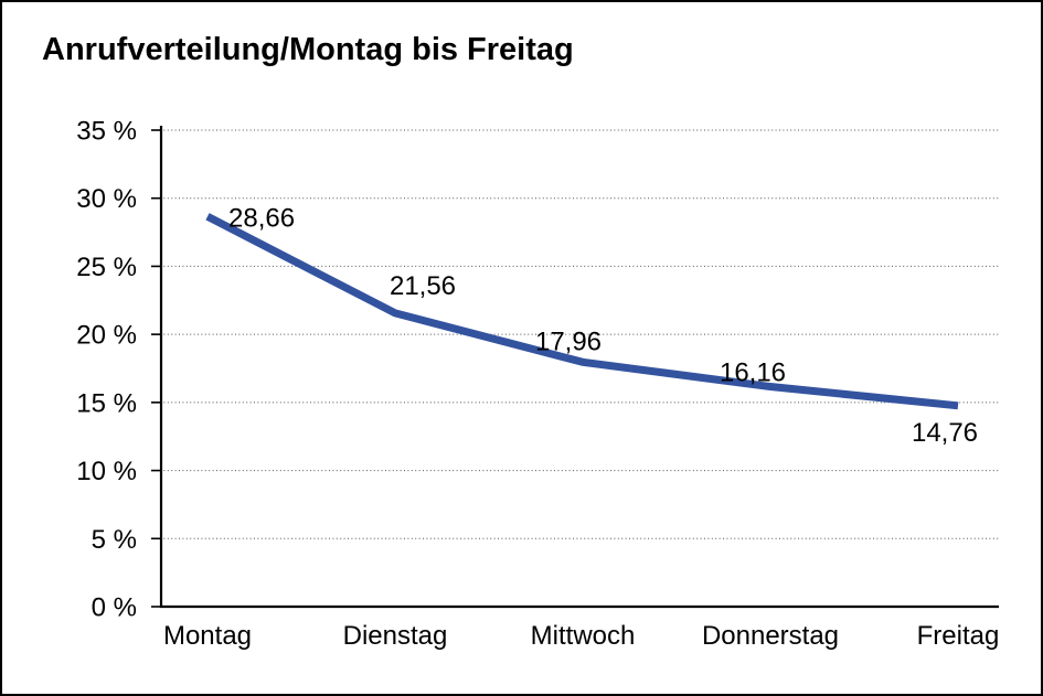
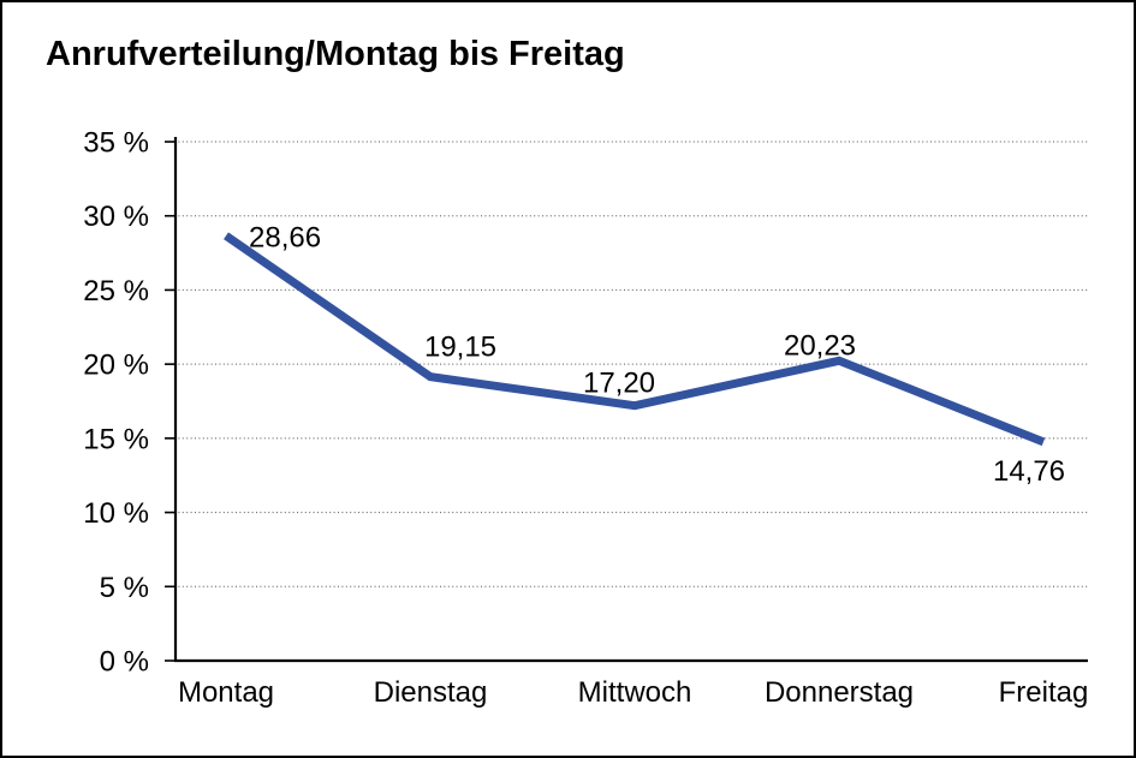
Dienstag: 21,56 -> 19,15
Mittwoch: 17,96 -> 17,20
Donnerstag: 16,16 -> 20,23
